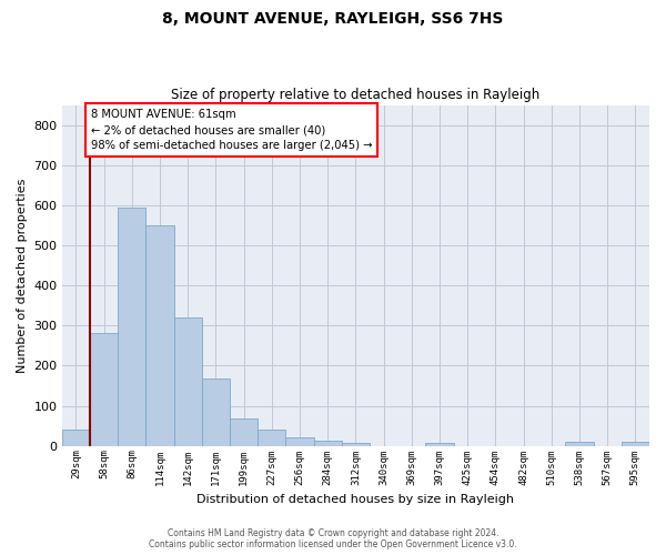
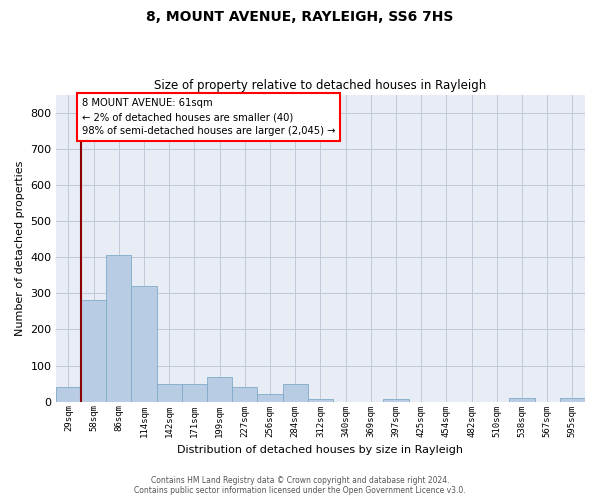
86sqm: 595 -> 405
114sqm: 550 -> 320
142sqm: 320 -> 50
171sqm: 168 -> 50
284sqm: 12 -> 50
